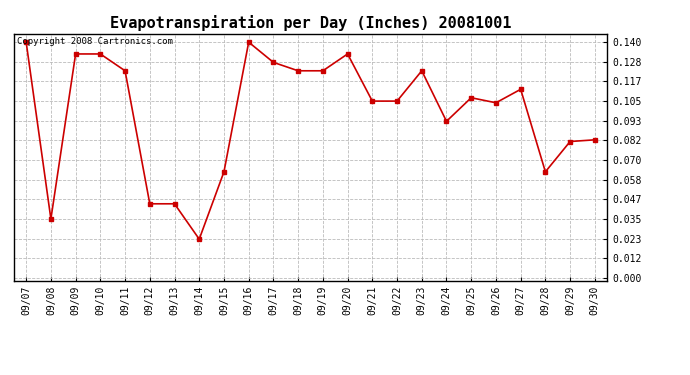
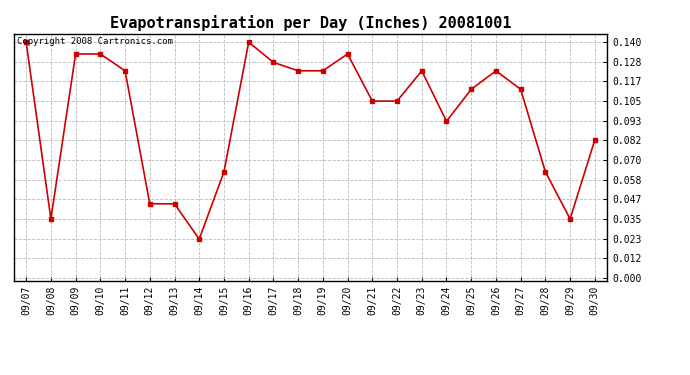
09/25: 0.107 -> 0.112
09/26: 0.104 -> 0.123
09/29: 0.081 -> 0.035
